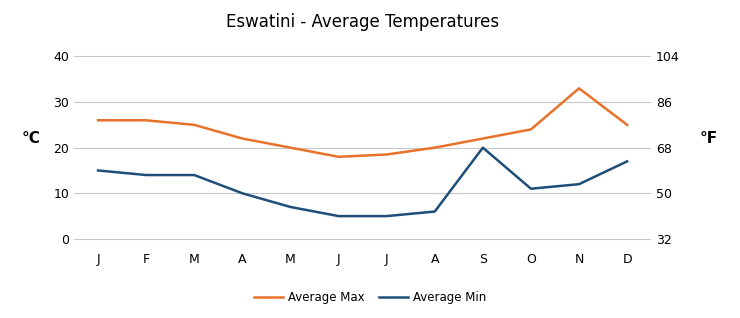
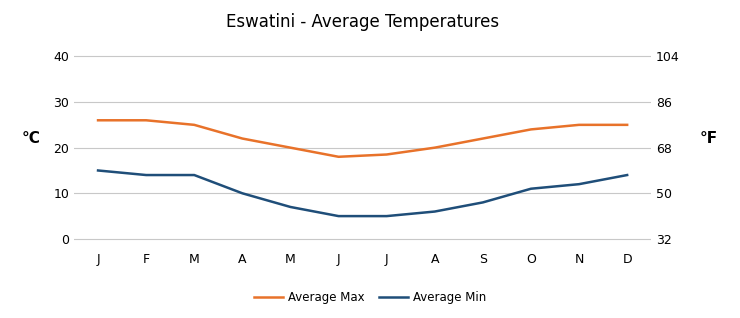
Average Min/S: 20 -> 8
Average Max/N: 33.0 -> 25.0
Average Min/D: 17 -> 14
